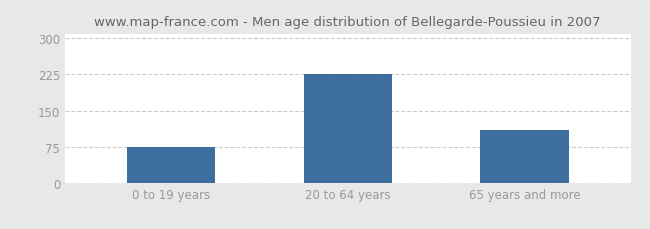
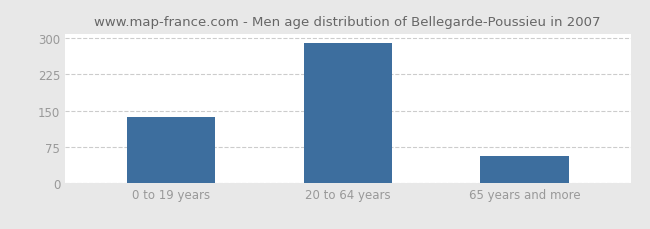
0 to 19 years: 75 -> 136
20 to 64 years: 225 -> 291
65 years and more: 110 -> 57
